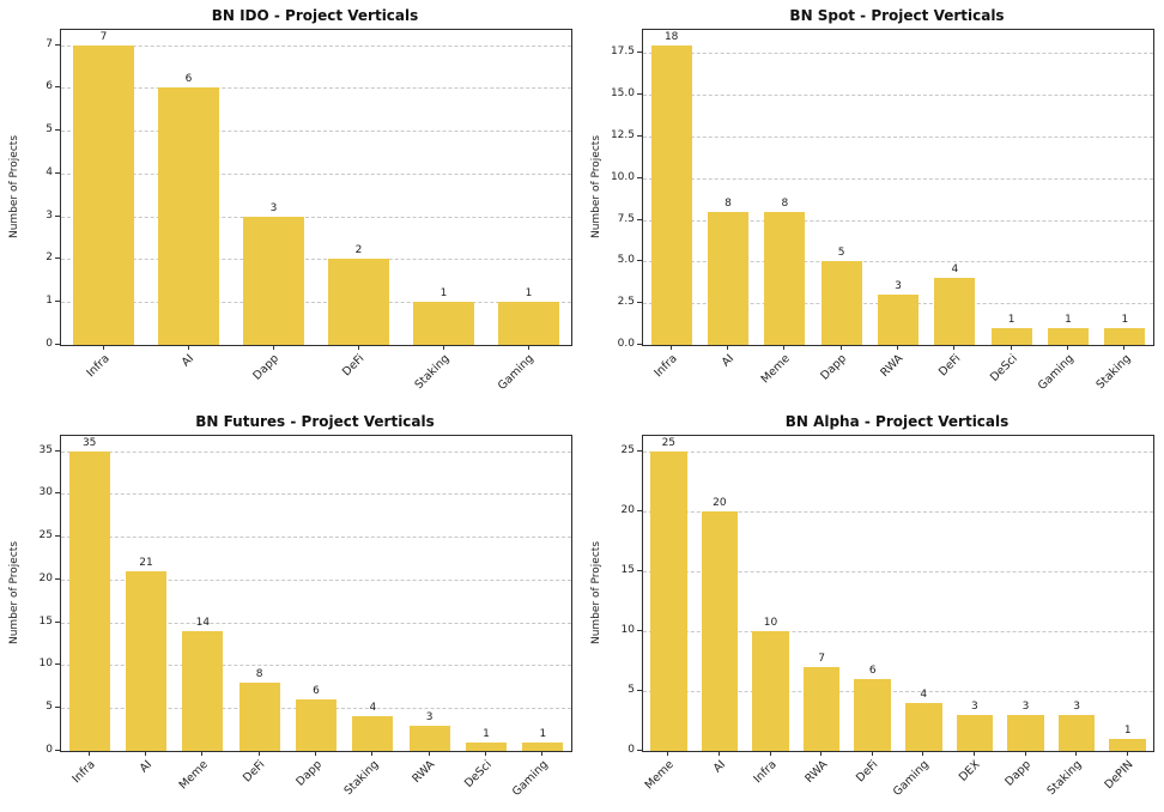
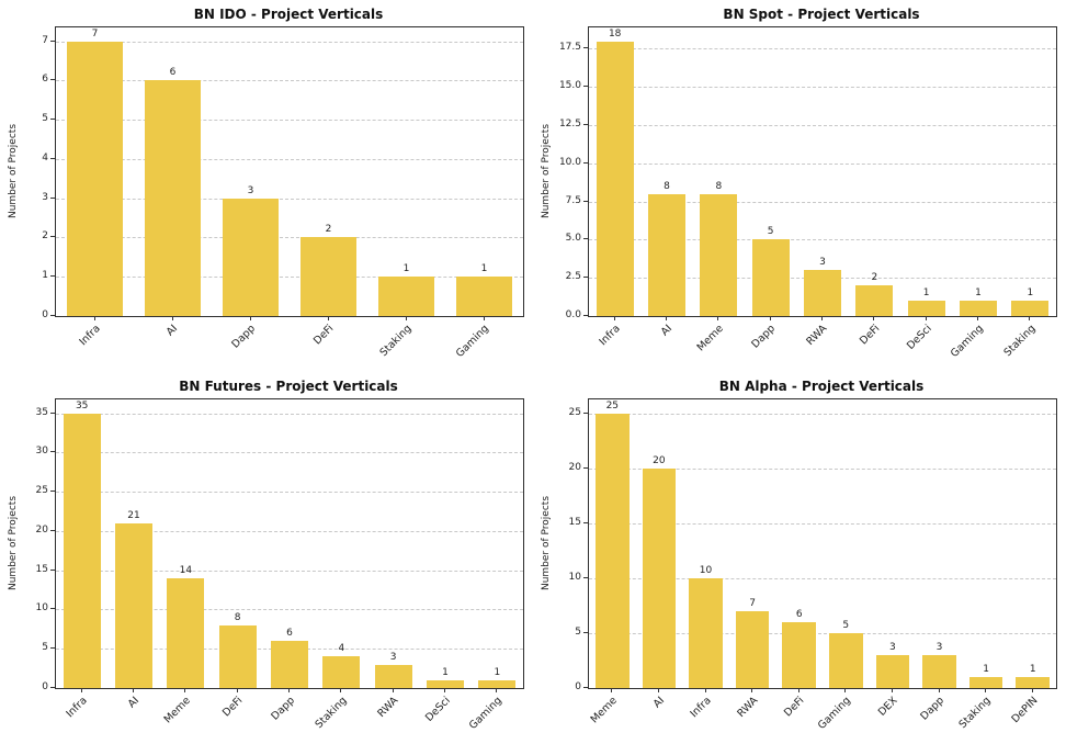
BN Spot - Project Verticals/DeFi: 4 -> 2
BN Alpha - Project Verticals/Gaming: 4 -> 5
BN Alpha - Project Verticals/Staking: 3 -> 1
